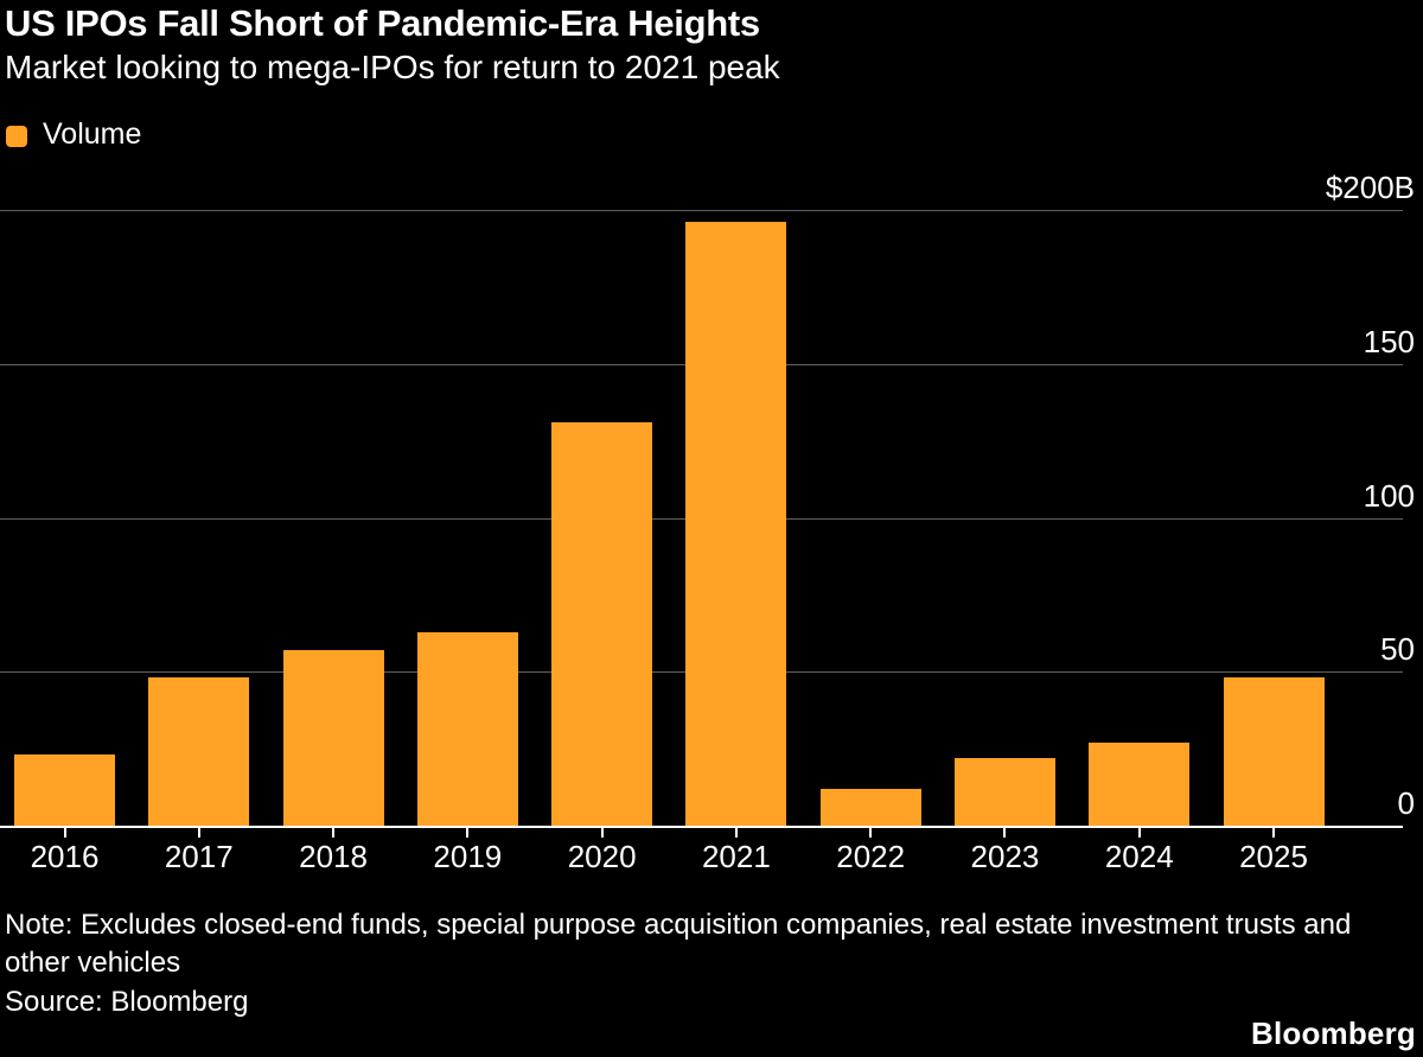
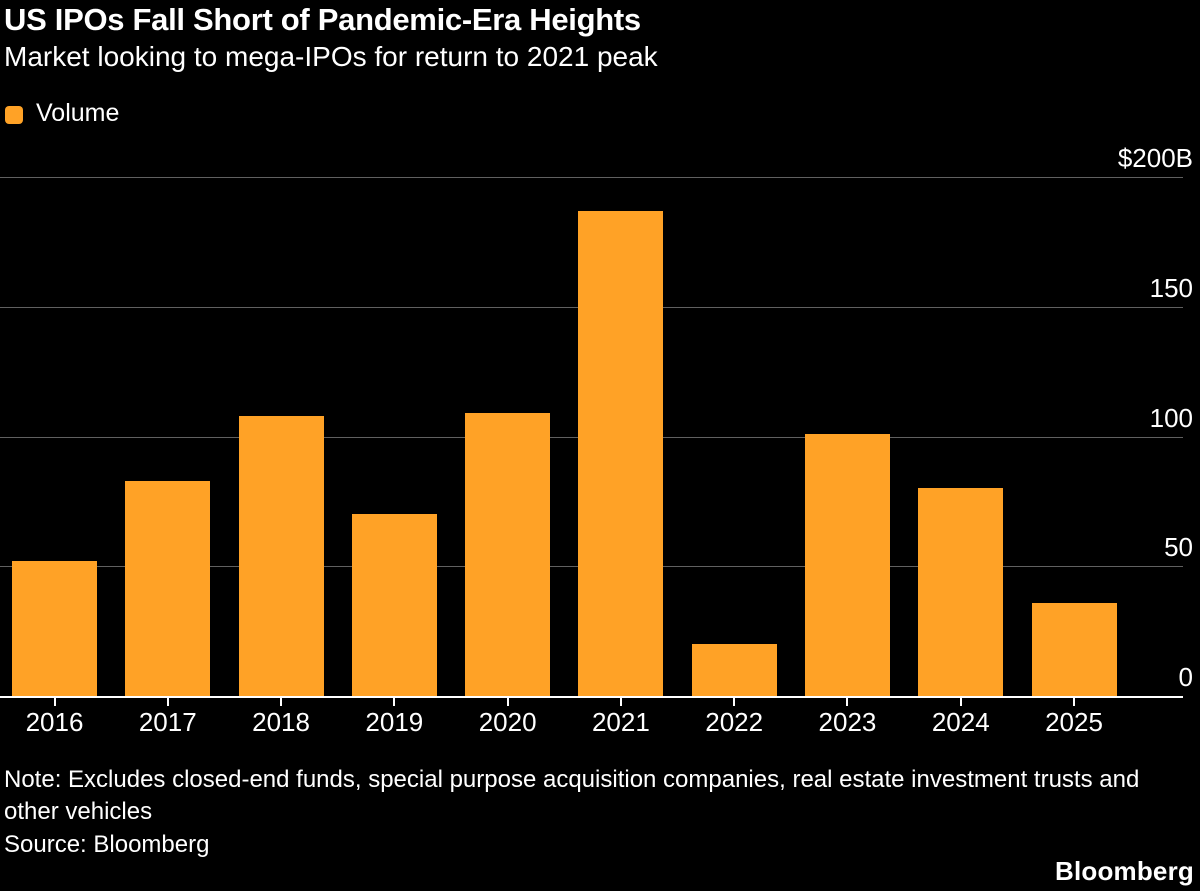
2016: $23B -> $52B
2017: $48B -> $83B
2018: $57B -> $108B
2019: $63B -> $70B
2020: $131B -> $109B
2021: $196B -> $187B
2022: $12B -> $20B
2023: $22B -> $101B
2024: $27B -> $80B
2025: $48B -> $36B
